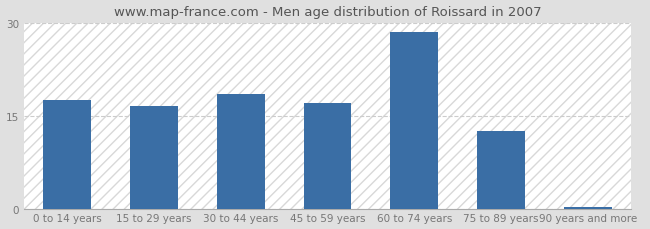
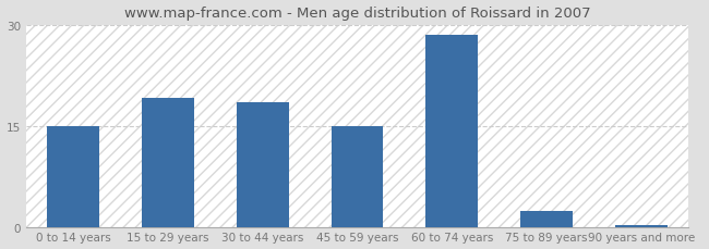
0 to 14 years: 17.5 -> 15.0
15 to 29 years: 16.5 -> 19.2
45 to 59 years: 17.0 -> 15.0
75 to 89 years: 12.5 -> 2.4
